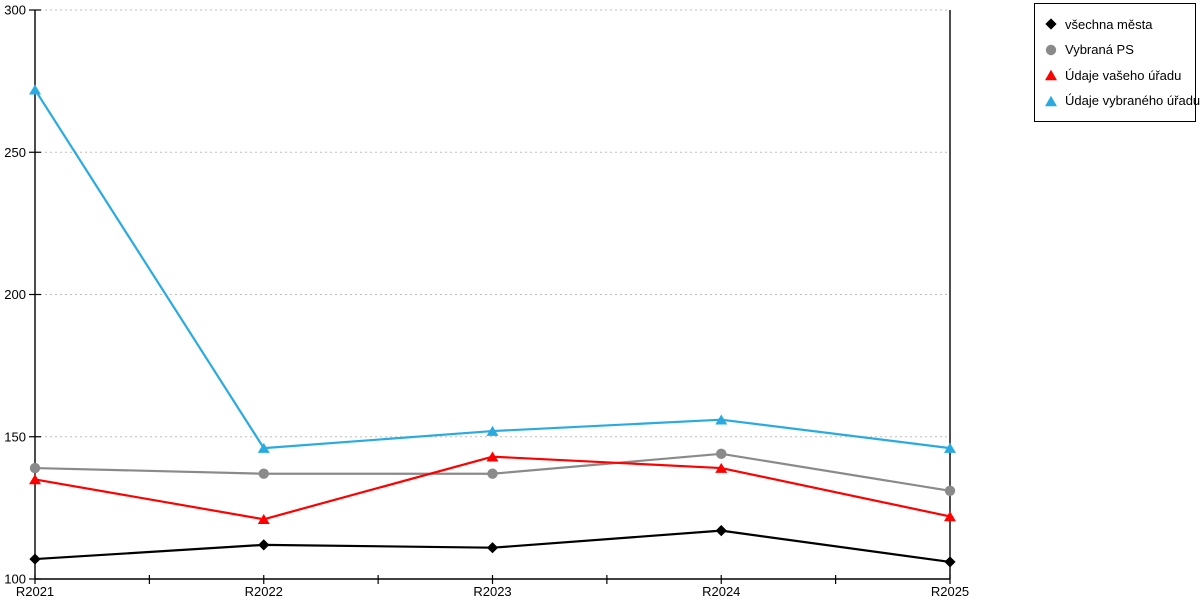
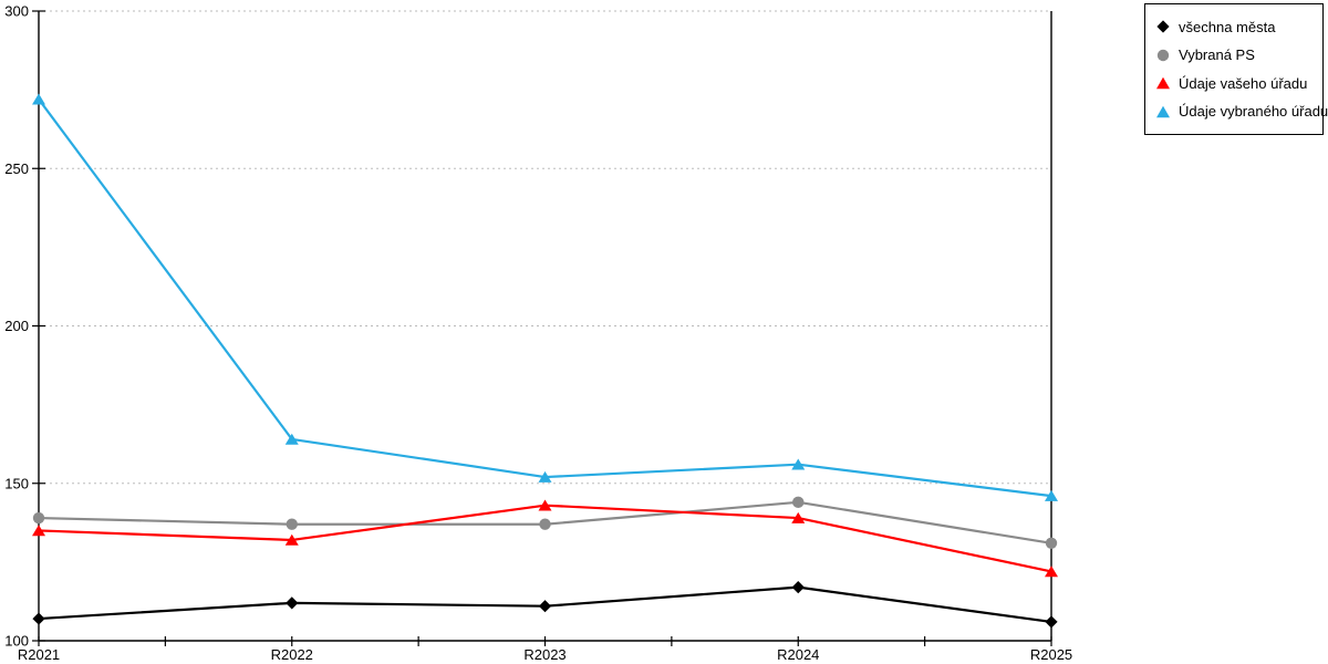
Údaje vašeho úřadu/R2022: 121 -> 132
Údaje vybraného úřadu/R2022: 146 -> 164
